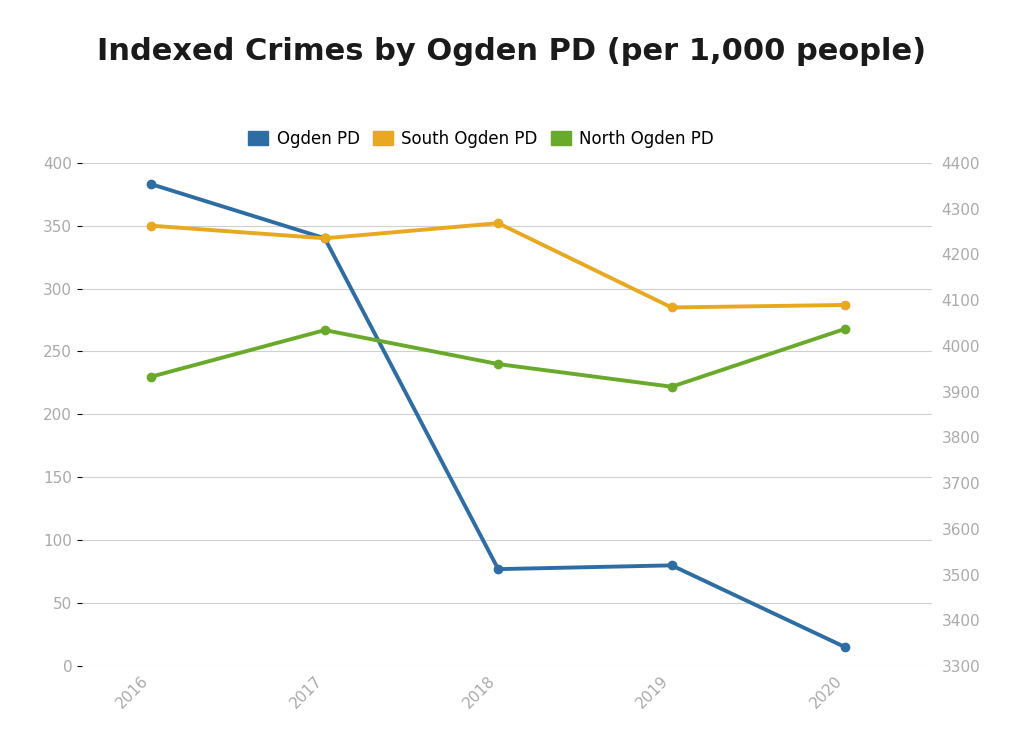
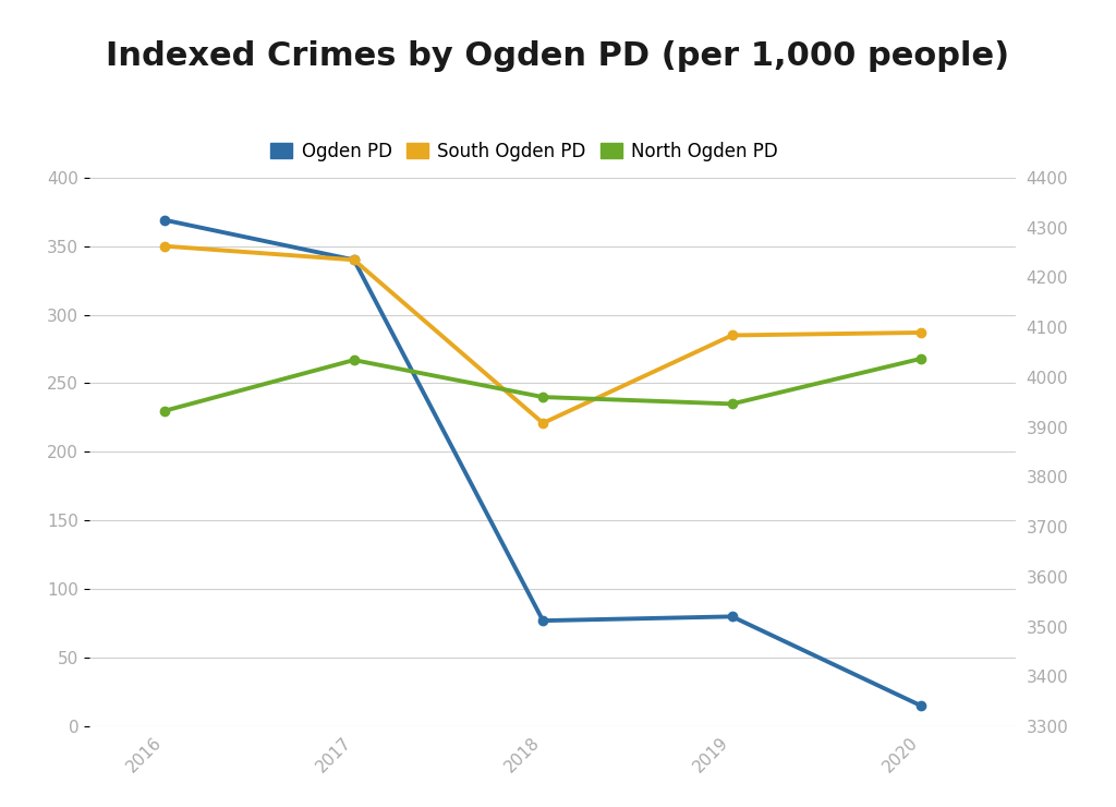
Ogden PD/2016: 383 -> 369
South Ogden PD/2018: 352 -> 221
North Ogden PD/2019: 222 -> 235
